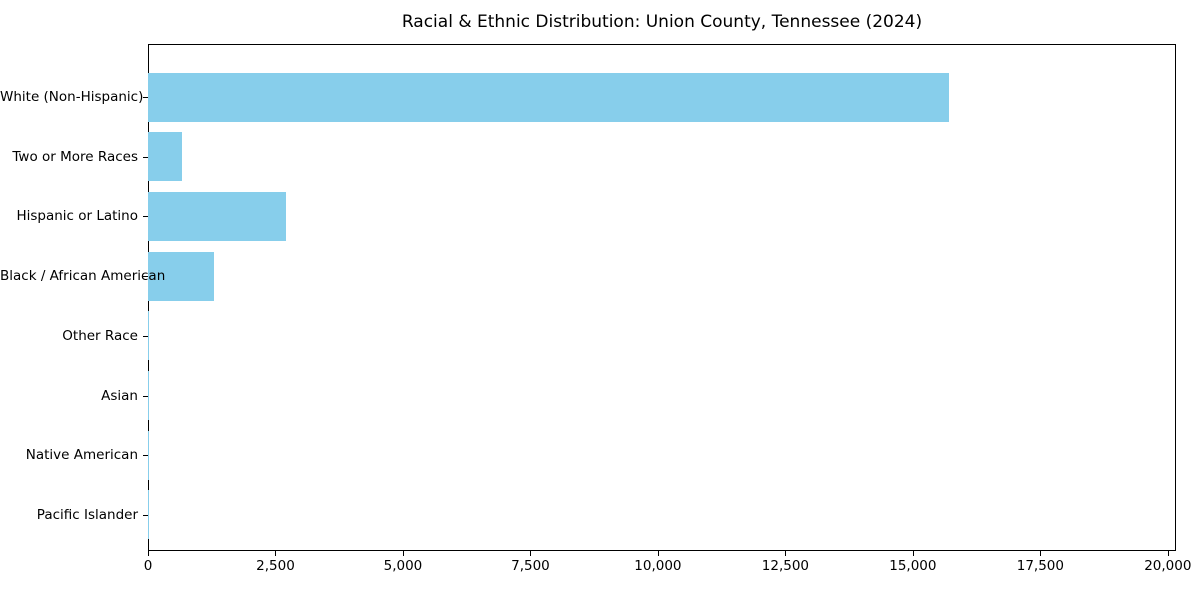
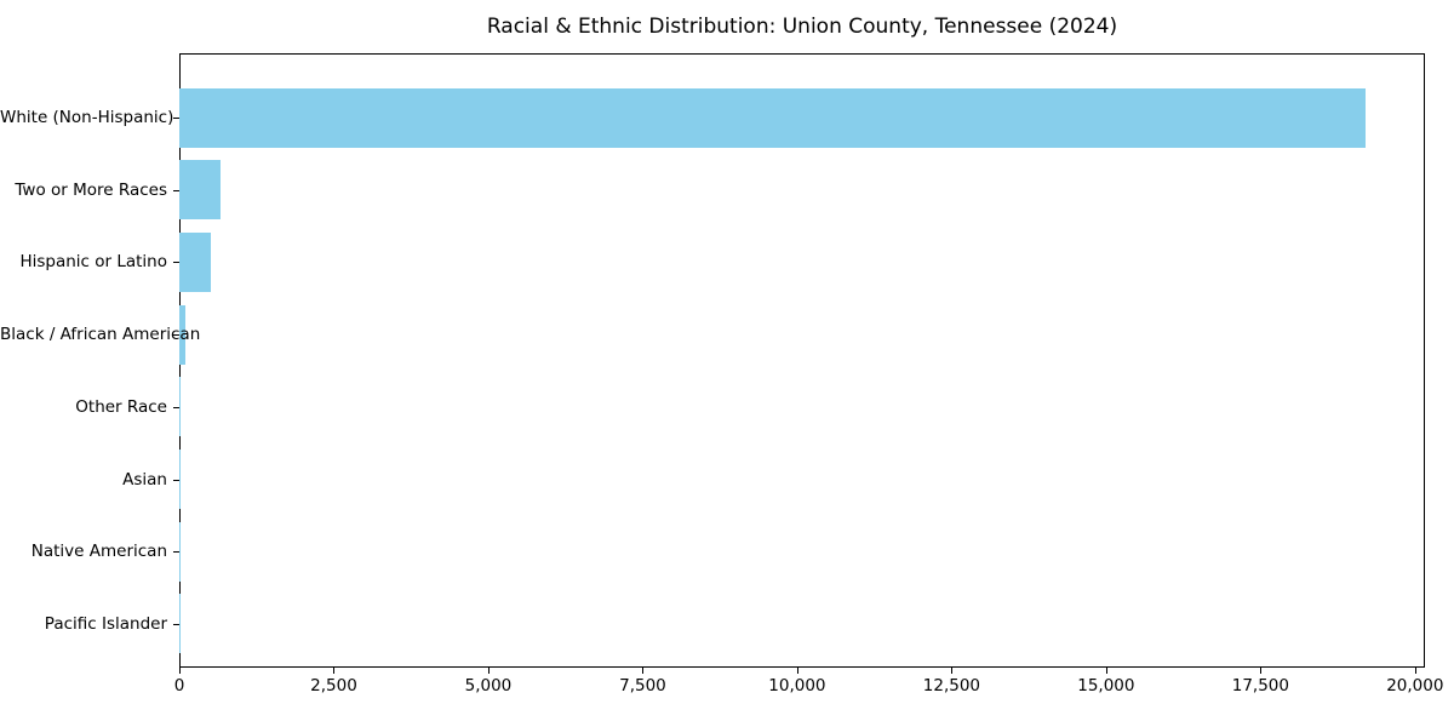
White (Non-Hispanic): 15700 -> 19200
Hispanic or Latino: 2700 -> 500
Black / African American: 1300 -> 100
